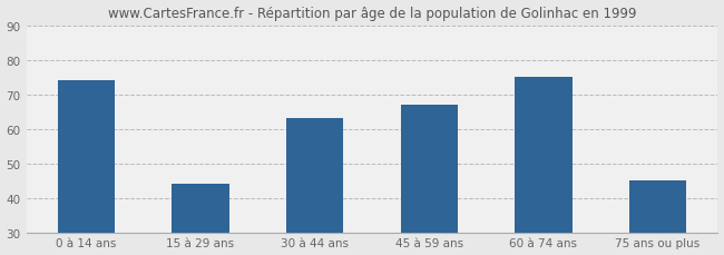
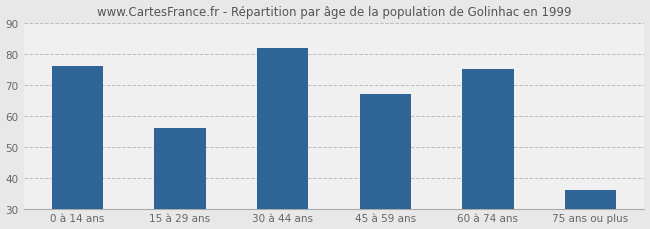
0 à 14 ans: 74 -> 76
15 à 29 ans: 44 -> 56
30 à 44 ans: 63 -> 82
75 ans ou plus: 45 -> 36
